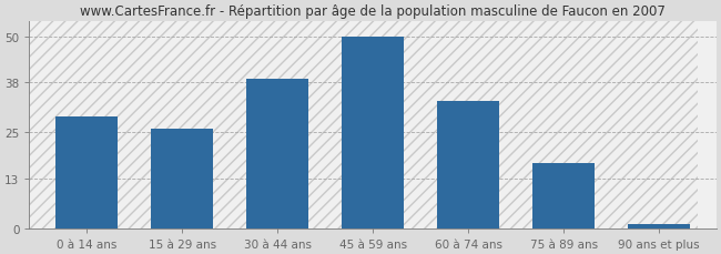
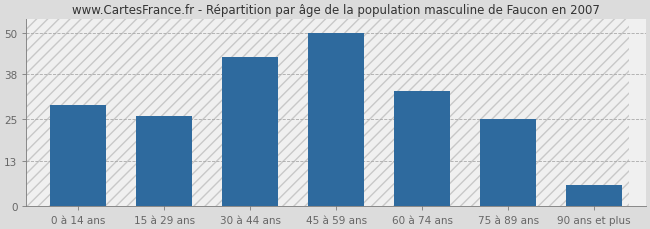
30 à 44 ans: 39 -> 43
75 à 89 ans: 17 -> 25
90 ans et plus: 1 -> 6
